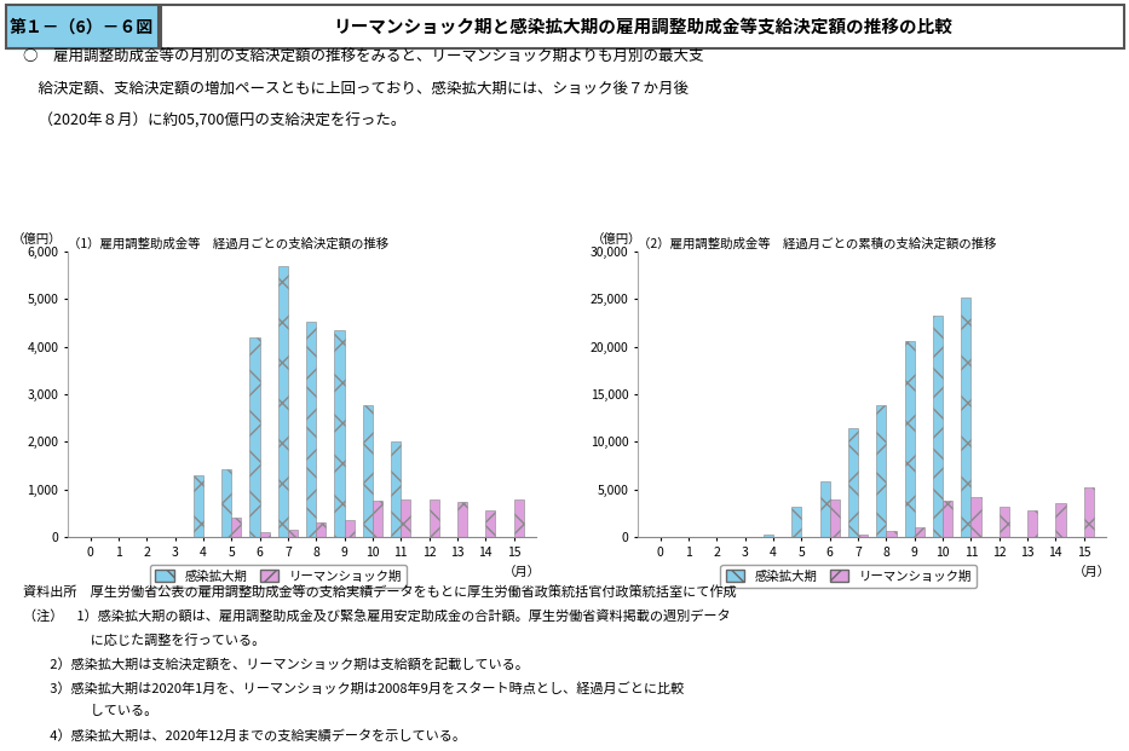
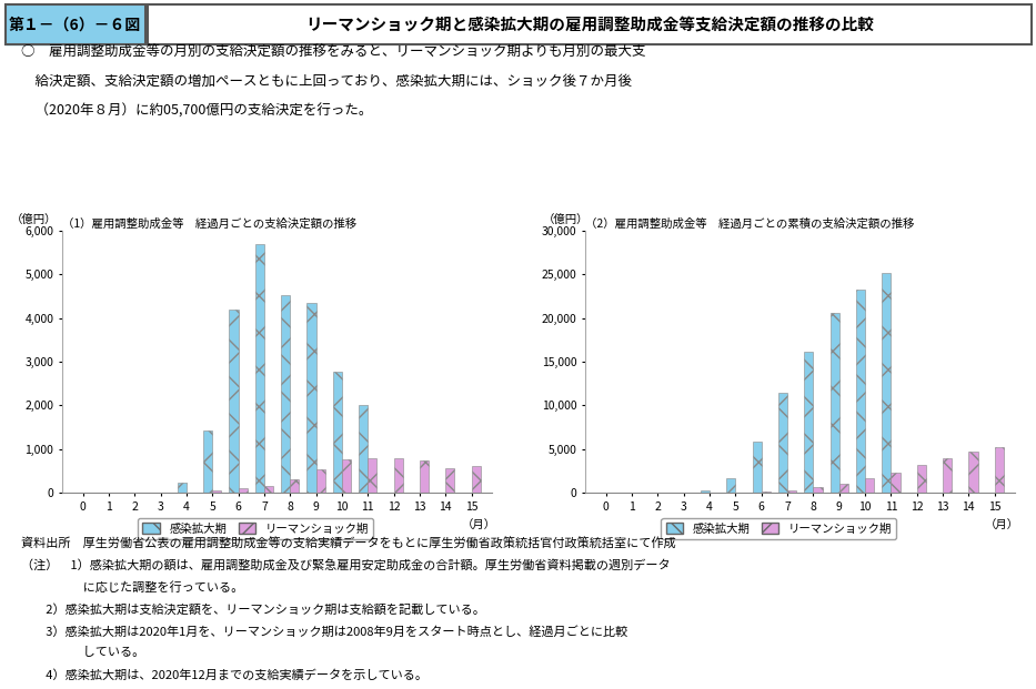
（1）雇用調整助成金等 経過月ごとの支給決定額の推移/感染拡大期/4: 1,300 -> 230
（1）雇用調整助成金等 経過月ごとの支給決定額の推移/リーマンショック期/5: 400 -> 50
（1）雇用調整助成金等 経過月ごとの支給決定額の推移/リーマンショック期/9: 350 -> 540
（1）雇用調整助成金等 経過月ごとの支給決定額の推移/リーマンショック期/15: 800 -> 600
（2）雇用調整助成金等 経過月ごとの累積の支給決定額の推移/感染拡大期/5: 3,200 -> 1,600
（2）雇用調整助成金等 経過月ごとの累積の支給決定額の推移/リーマンショック期/6: 4,000 -> 200
（2）雇用調整助成金等 経過月ごとの累積の支給決定額の推移/感染拡大期/8: 13,800 -> 16,100
（2）雇用調整助成金等 経過月ごとの累積の支給決定額の推移/リーマンショック期/10: 3,800 -> 1,700
（2）雇用調整助成金等 経過月ごとの累積の支給決定額の推移/リーマンショック期/11: 4,200 -> 2,400
（2）雇用調整助成金等 経過月ごとの累積の支給決定額の推移/リーマンショック期/13: 2,800 -> 4,000
（2）雇用調整助成金等 経過月ごとの累積の支給決定額の推移/リーマンショック期/14: 3,600 -> 4,700
